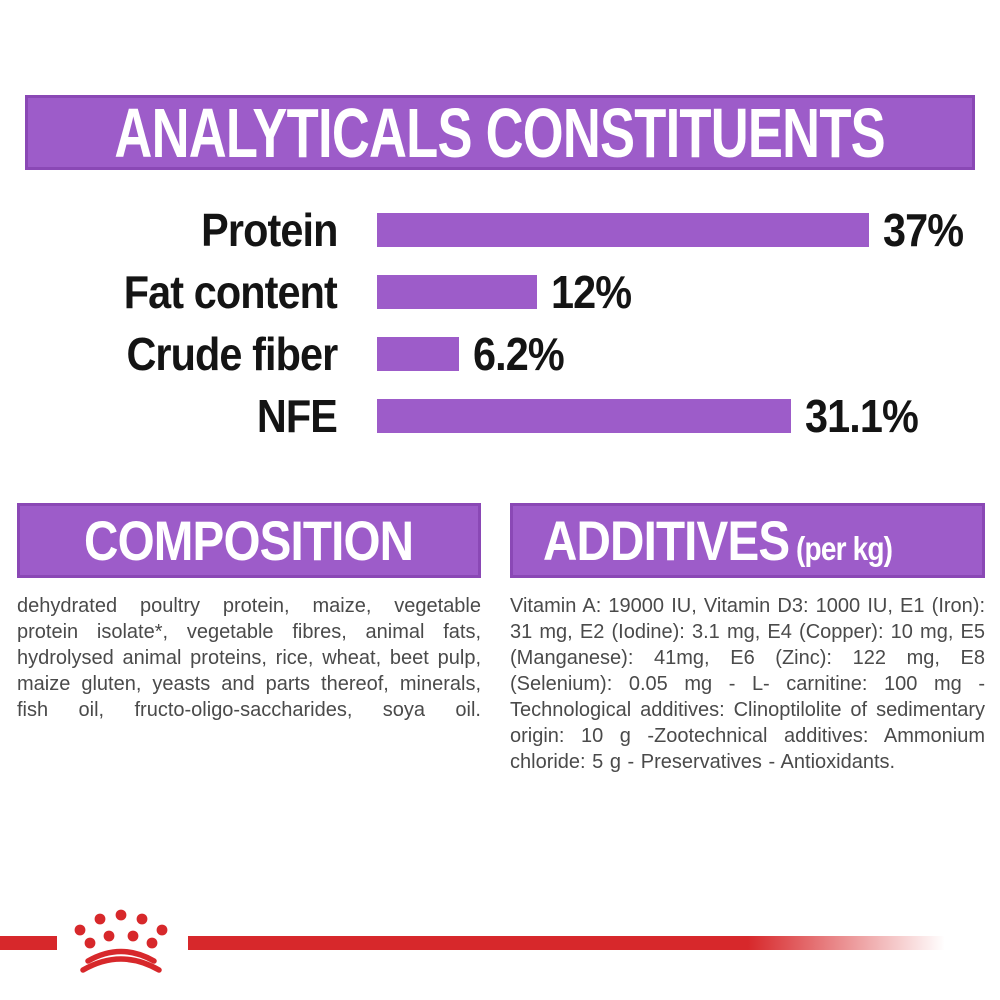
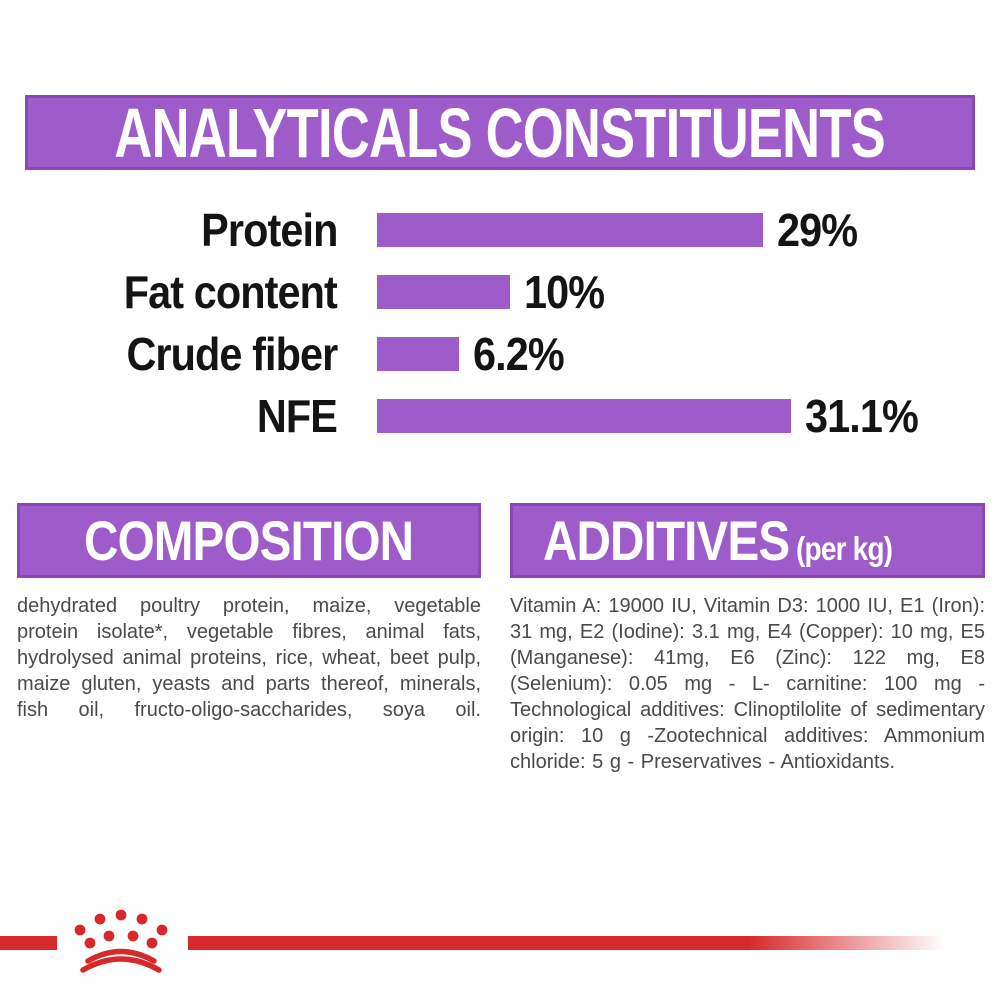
Protein: 37% -> 29%
Fat content: 12% -> 10%
